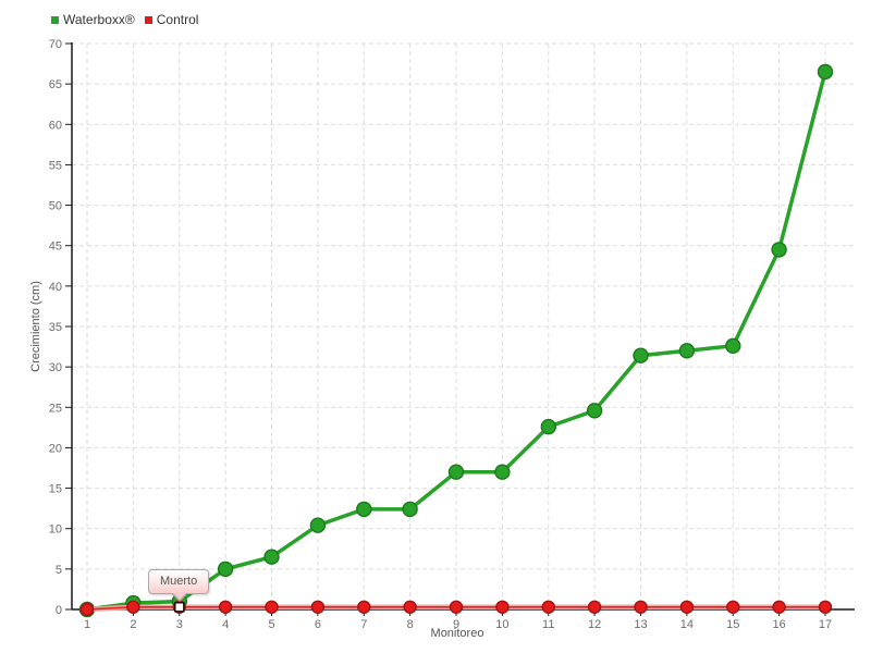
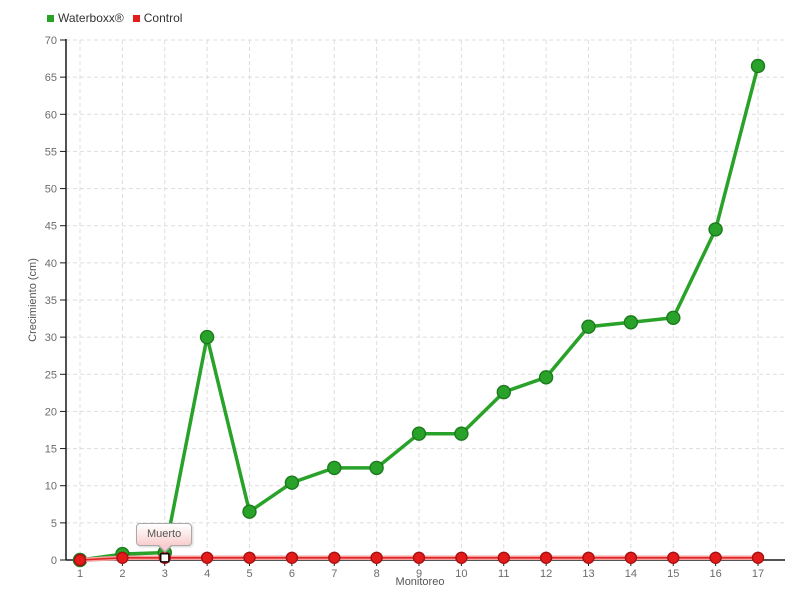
Waterboxx®/4: 5 -> 30
